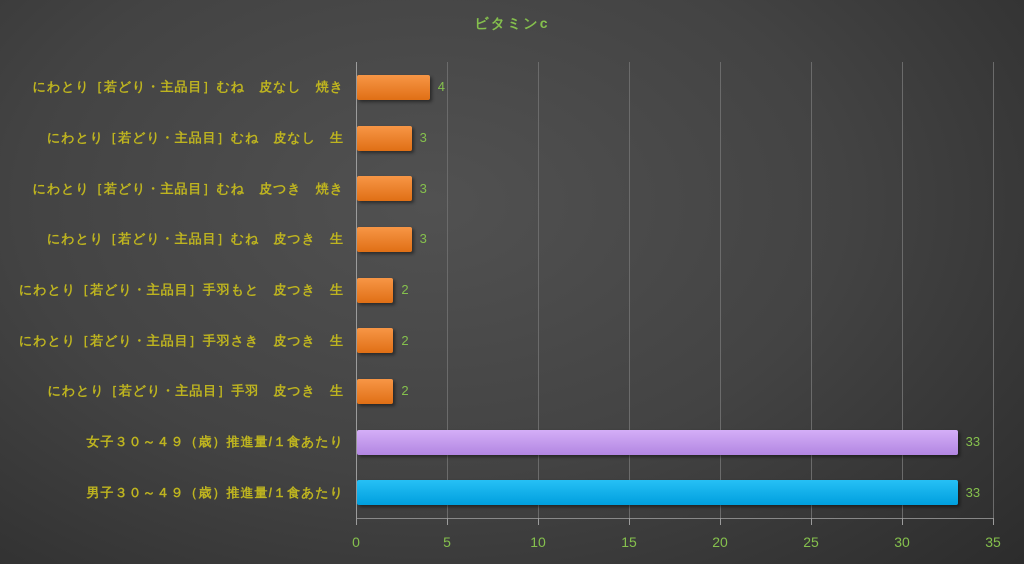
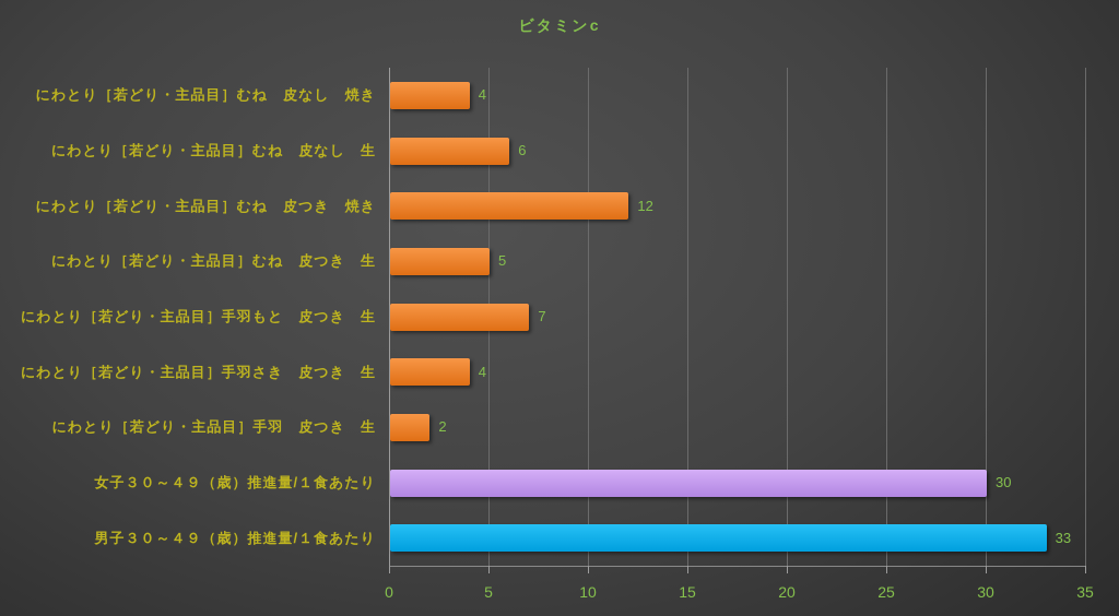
にわとり［若どり・主品目］むね 皮なし 生: 3 -> 6
にわとり［若どり・主品目］むね 皮つき 焼き: 3 -> 12
にわとり［若どり・主品目］むね 皮つき 生: 3 -> 5
にわとり［若どり・主品目］手羽もと 皮つき 生: 2 -> 7
にわとり［若どり・主品目］手羽さき 皮つき 生: 2 -> 4
女子３０～４９（歳）推進量/１食あたり: 33 -> 30
